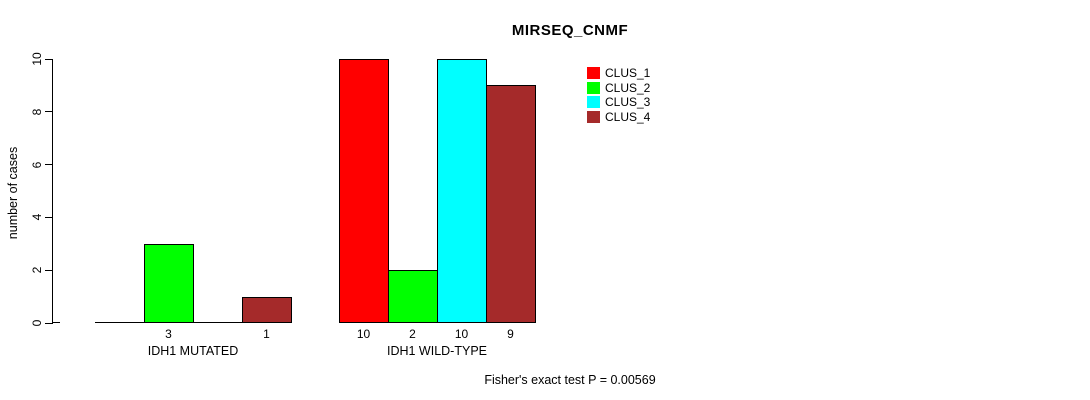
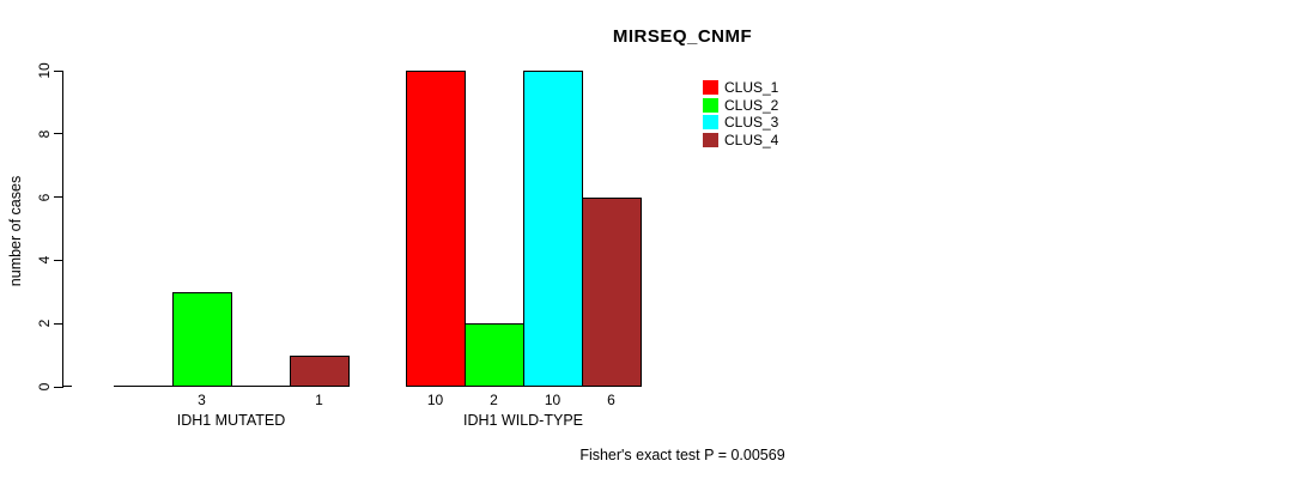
CLUS_4/IDH1 WILD-TYPE: 9 -> 6
